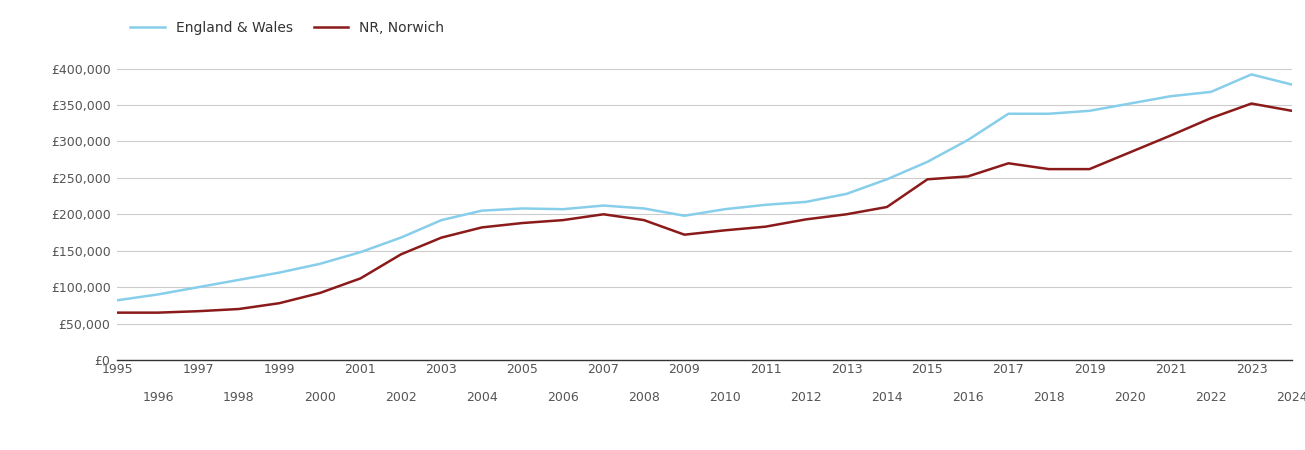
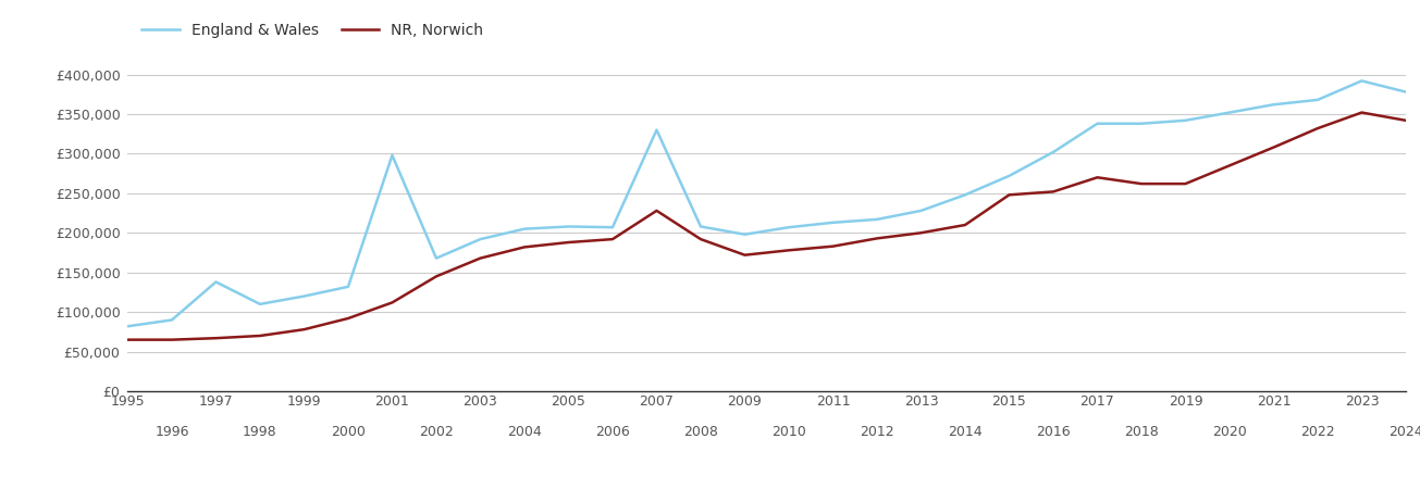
England & Wales/1997: £100,000 -> £138,000
England & Wales/2001: £148,000 -> £298,000
NR, Norwich/2007: £200,000 -> £228,000
England & Wales/2007: £212,000 -> £330,000
